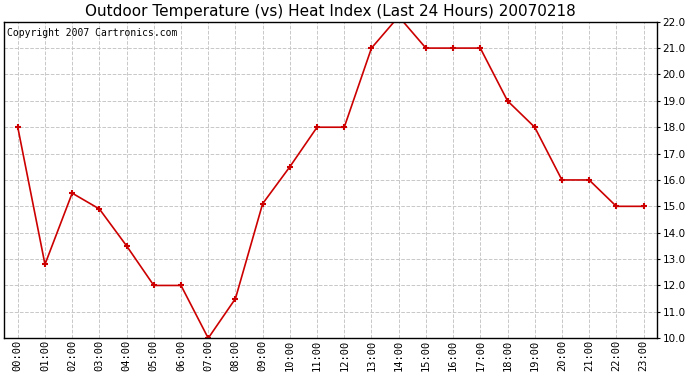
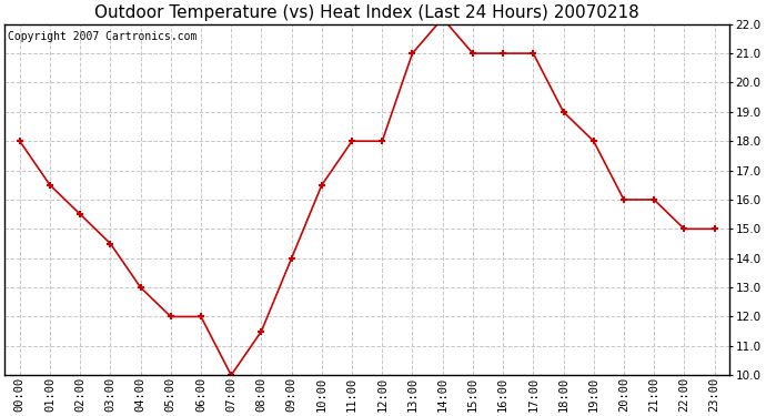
01:00: 12.8 -> 16.5
03:00: 14.9 -> 14.5
04:00: 13.5 -> 13.0
09:00: 15.1 -> 14.0
